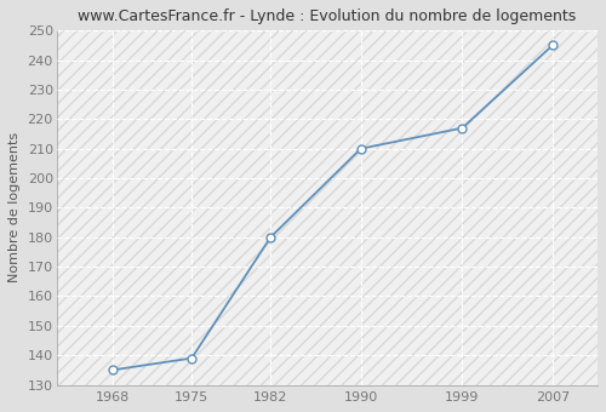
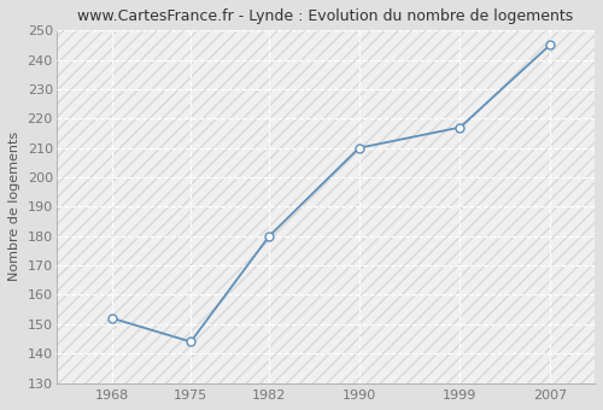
1968: 135 -> 152
1975: 139 -> 144
